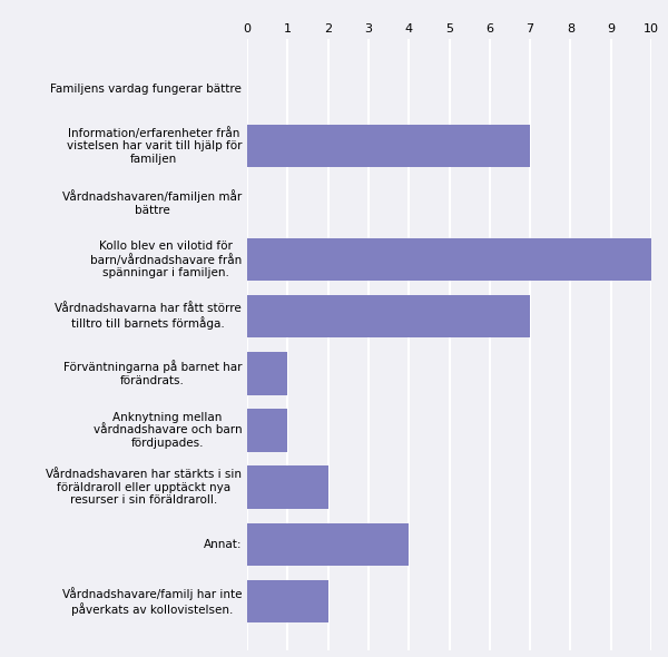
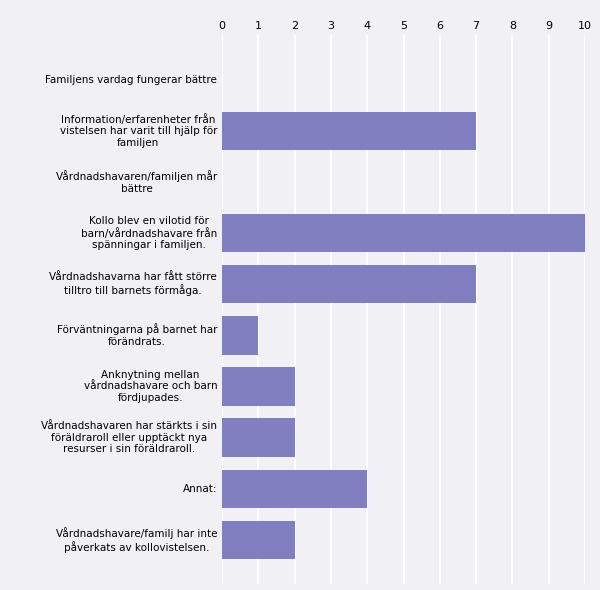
Anknytning mellan vårdnadshavare och barn fördjupades.: 1 -> 2
